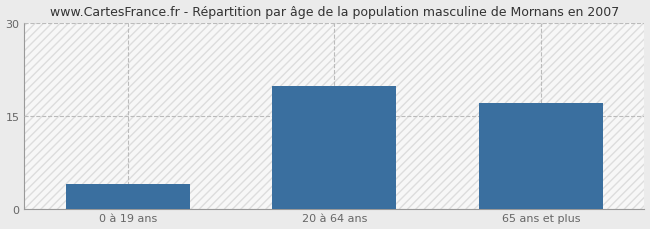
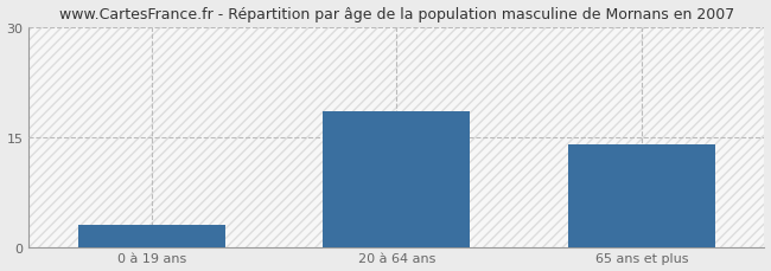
0 à 19 ans: 4.0 -> 3.0
20 à 64 ans: 19.8 -> 18.5
65 ans et plus: 17.0 -> 14.0
